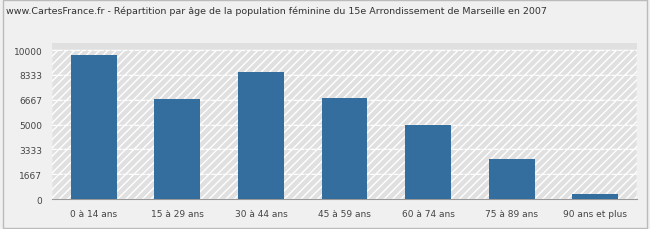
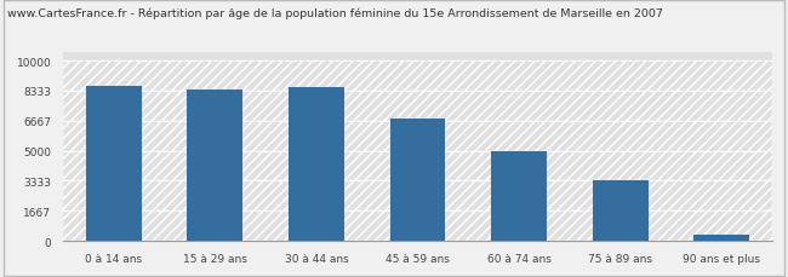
0 à 14 ans: 9700 -> 8600
15 à 29 ans: 6700 -> 8400
75 à 89 ans: 2700 -> 3400
